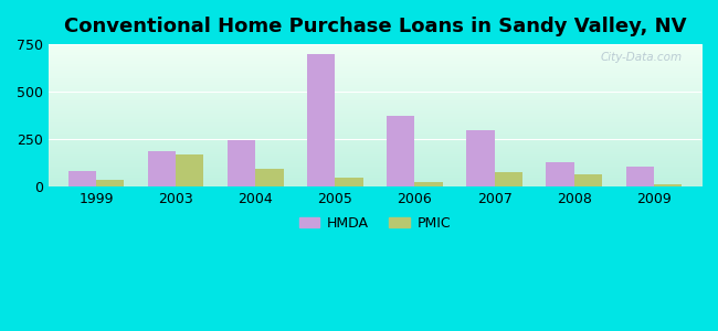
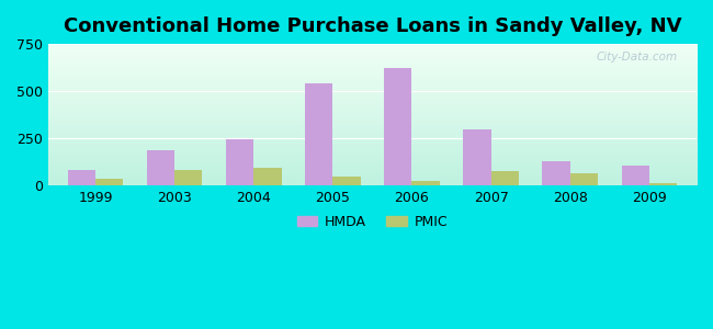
PMIC/2003: 170 -> 80
HMDA/2005: 700 -> 540
HMDA/2006: 370 -> 620
